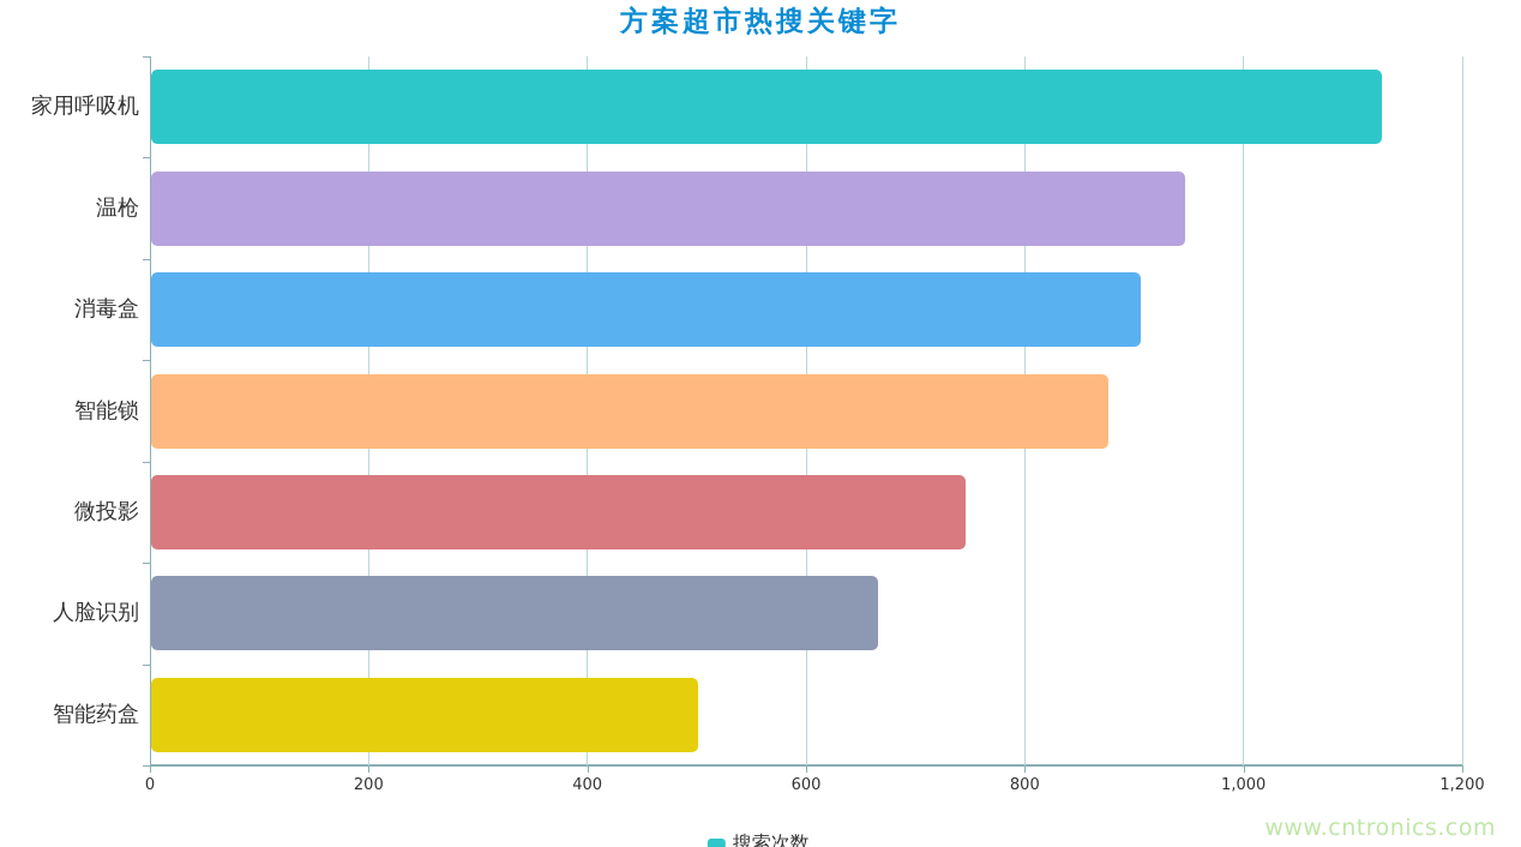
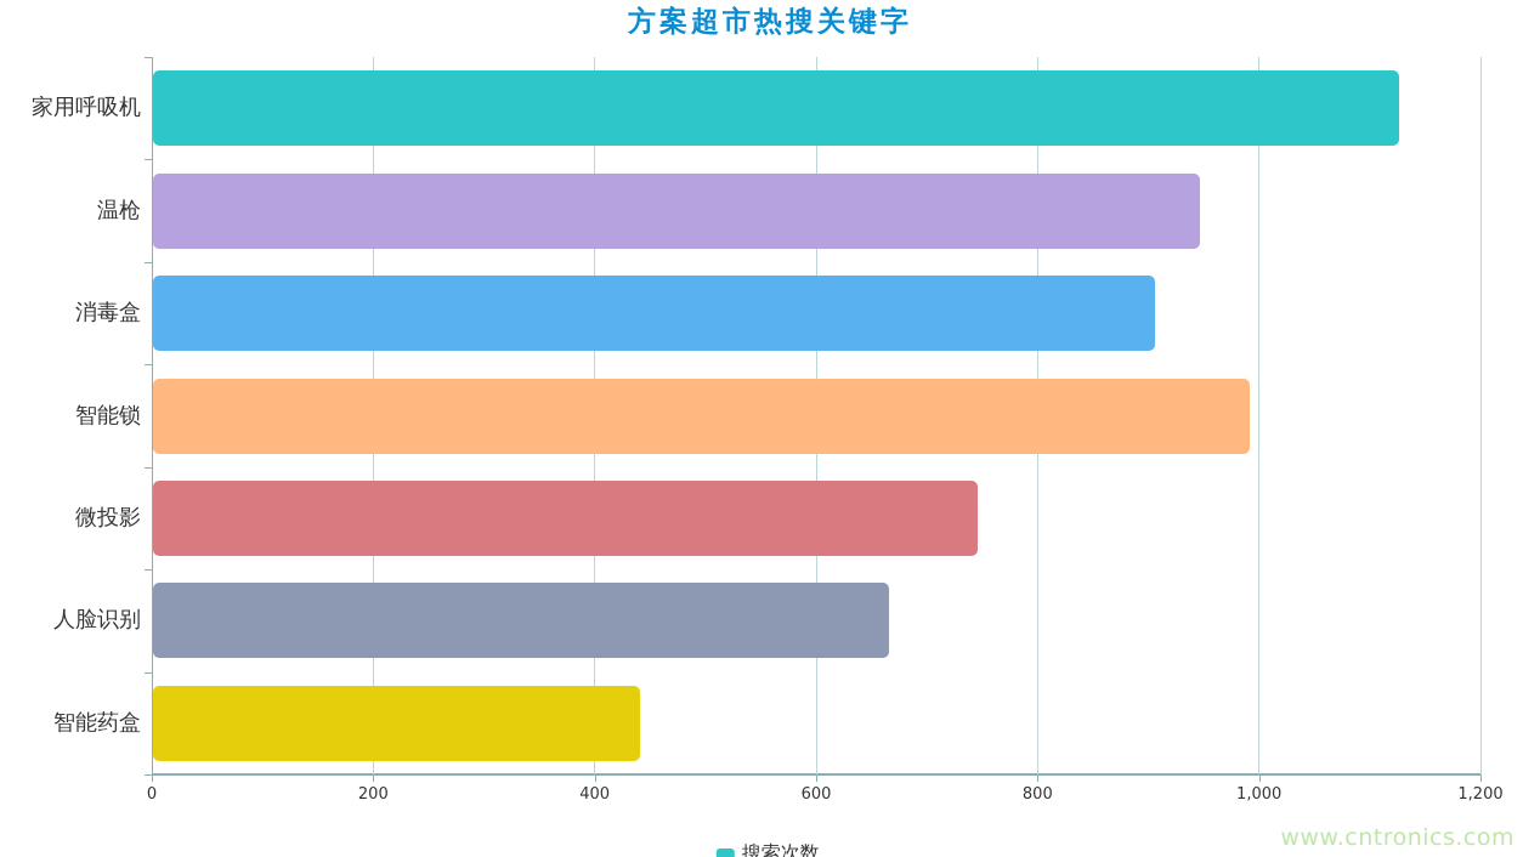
智能锁: 880 -> 990
智能药盒: 500 -> 440
